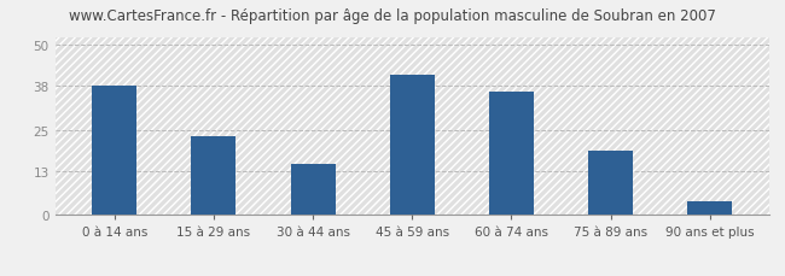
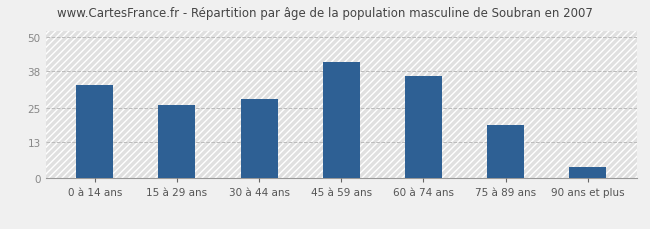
0 à 14 ans: 38 -> 33
15 à 29 ans: 23 -> 26
30 à 44 ans: 15 -> 28
